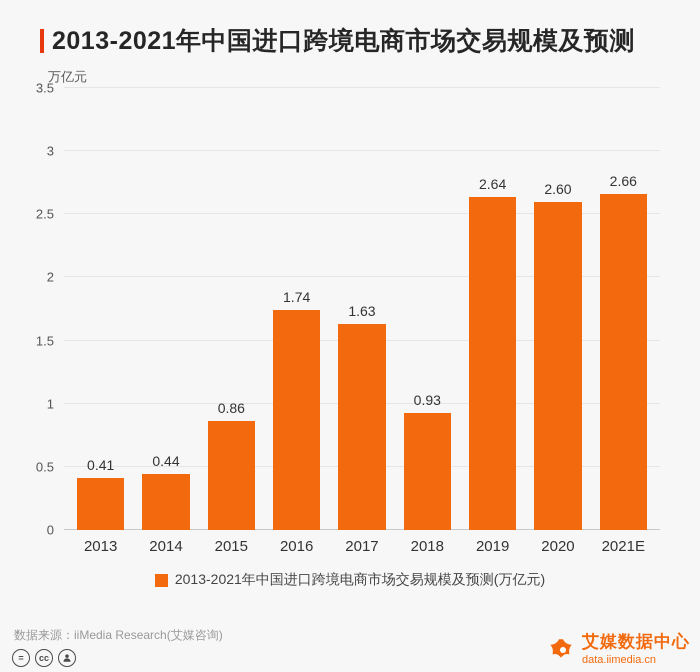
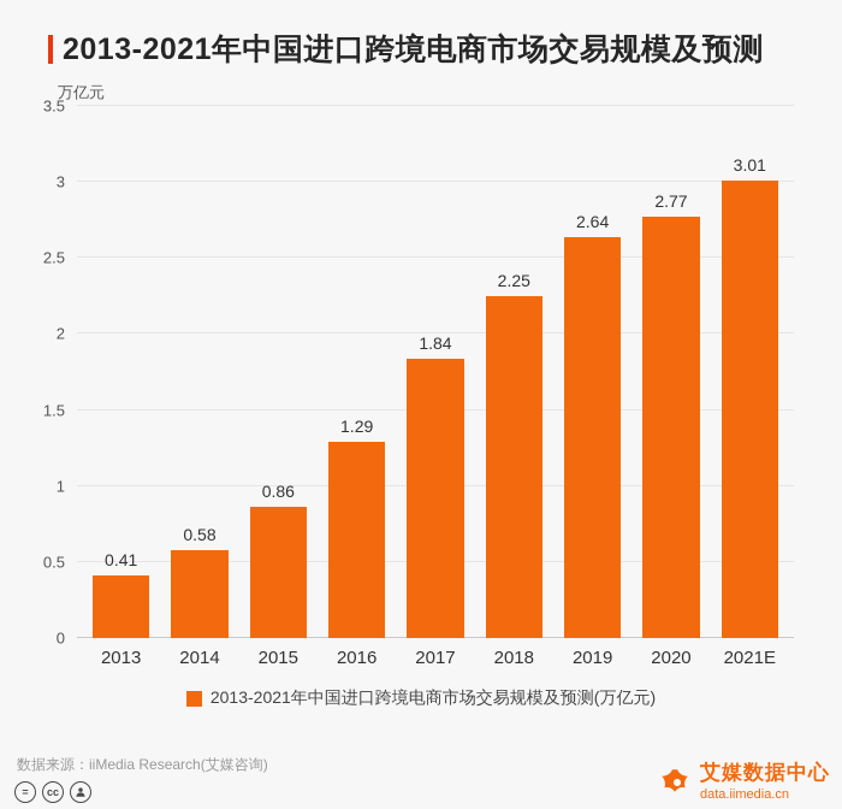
2014: 0.44 -> 0.58
2016: 1.74 -> 1.29
2017: 1.63 -> 1.84
2018: 0.93 -> 2.25
2020: 2.60 -> 2.77
2021E: 2.66 -> 3.01
